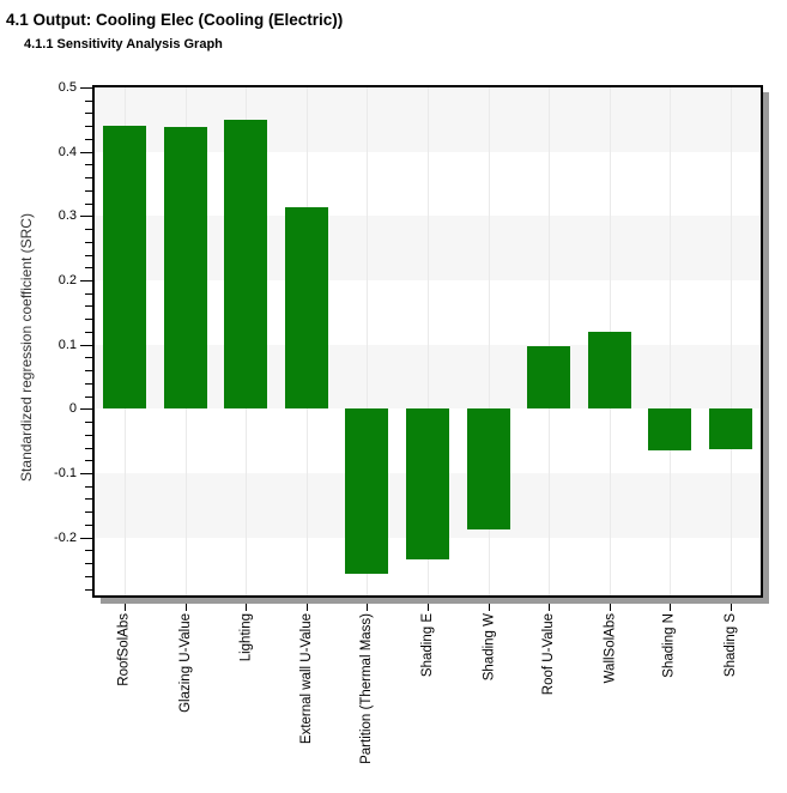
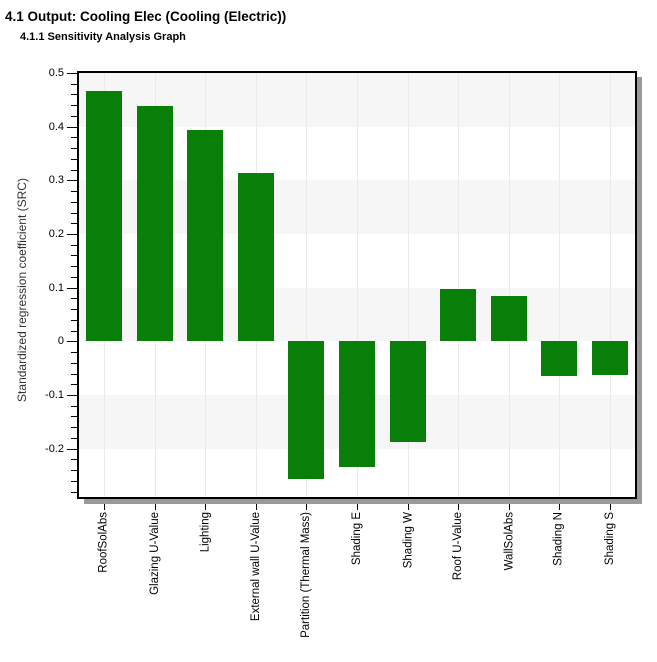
RoofSolAbs: 0.44 -> 0.47
Lighting: 0.45 -> 0.39
WallSolAbs: 0.12 -> 0.08
